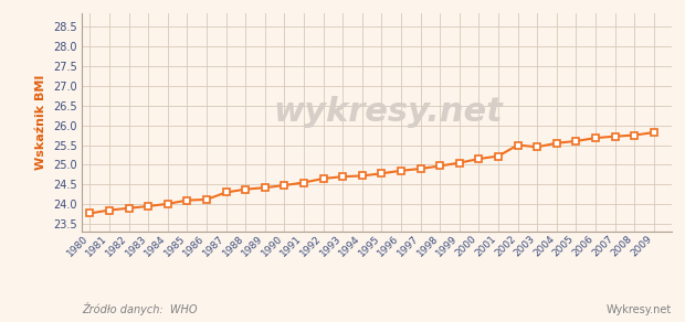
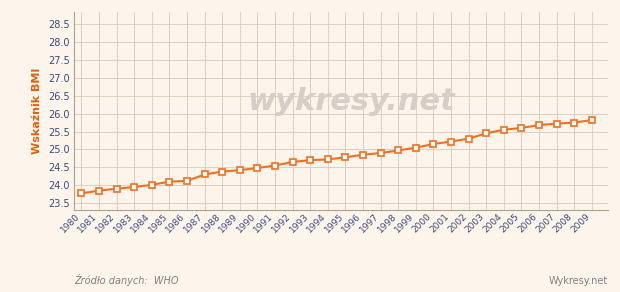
2002: 25.50 -> 25.30
